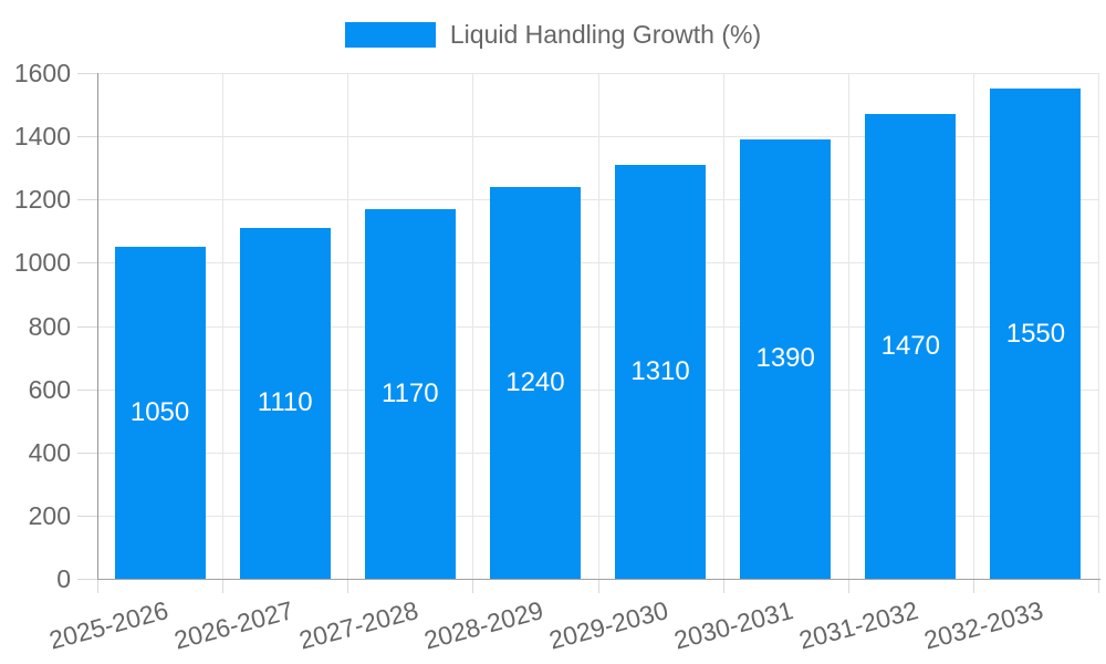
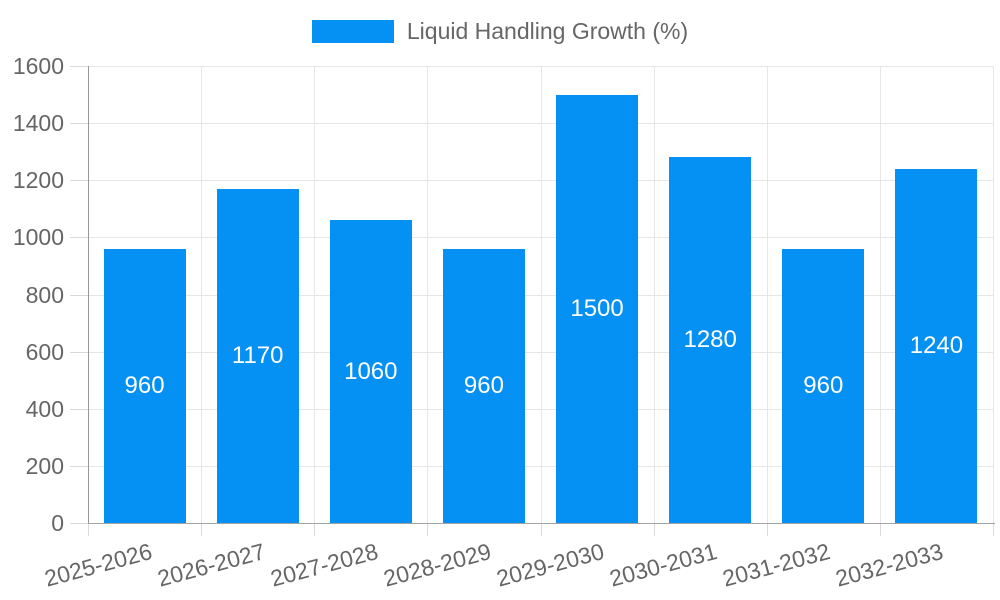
2025-2026: 1050 -> 960
2026-2027: 1110 -> 1170
2027-2028: 1170 -> 1060
2028-2029: 1240 -> 960
2029-2030: 1310 -> 1500
2030-2031: 1390 -> 1280
2031-2032: 1470 -> 960
2032-2033: 1550 -> 1240
